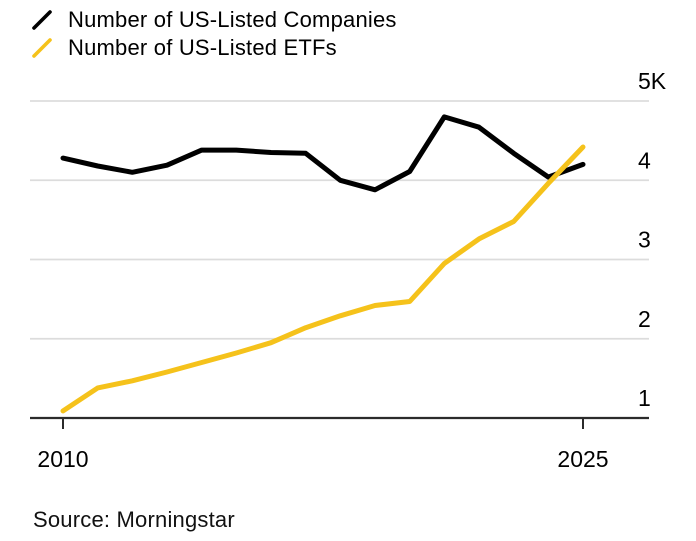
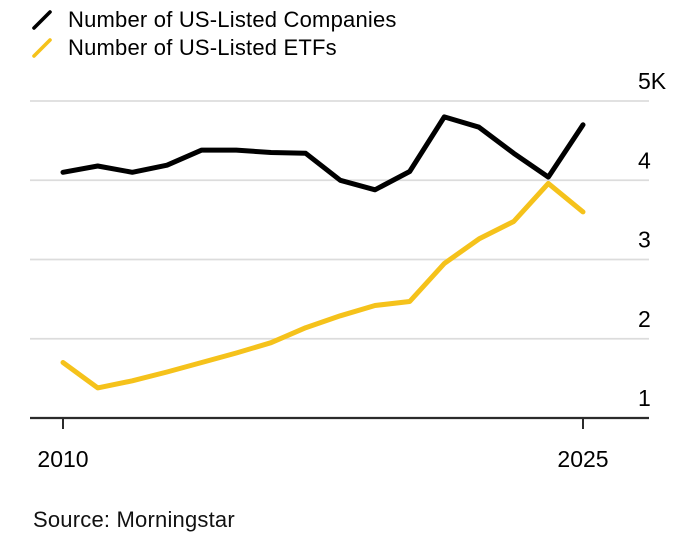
Number of US-Listed Companies/2010: 4.3K -> 4.1K
Number of US-Listed ETFs/2010: 1.1K -> 1.7K
Number of US-Listed Companies/2025: 4.2K -> 4.7K
Number of US-Listed ETFs/2025: 4.4K -> 3.6K
